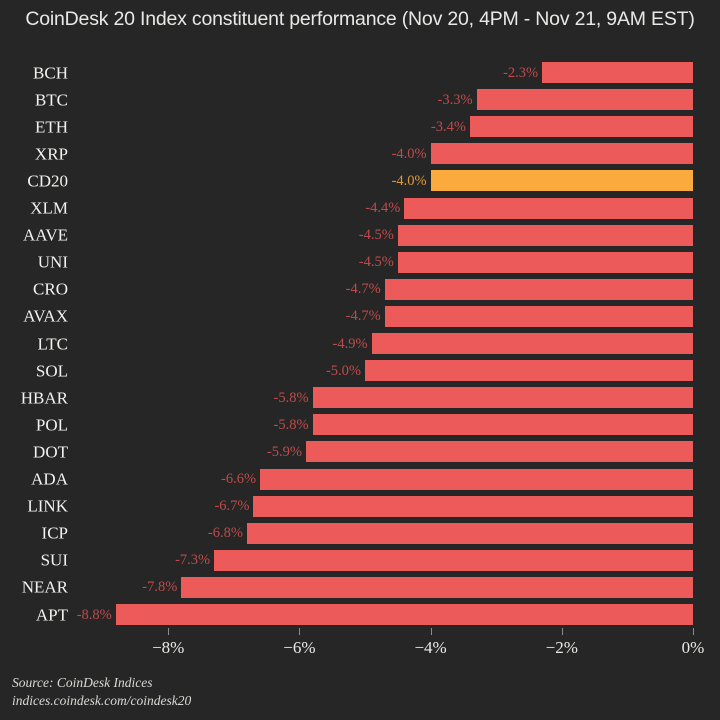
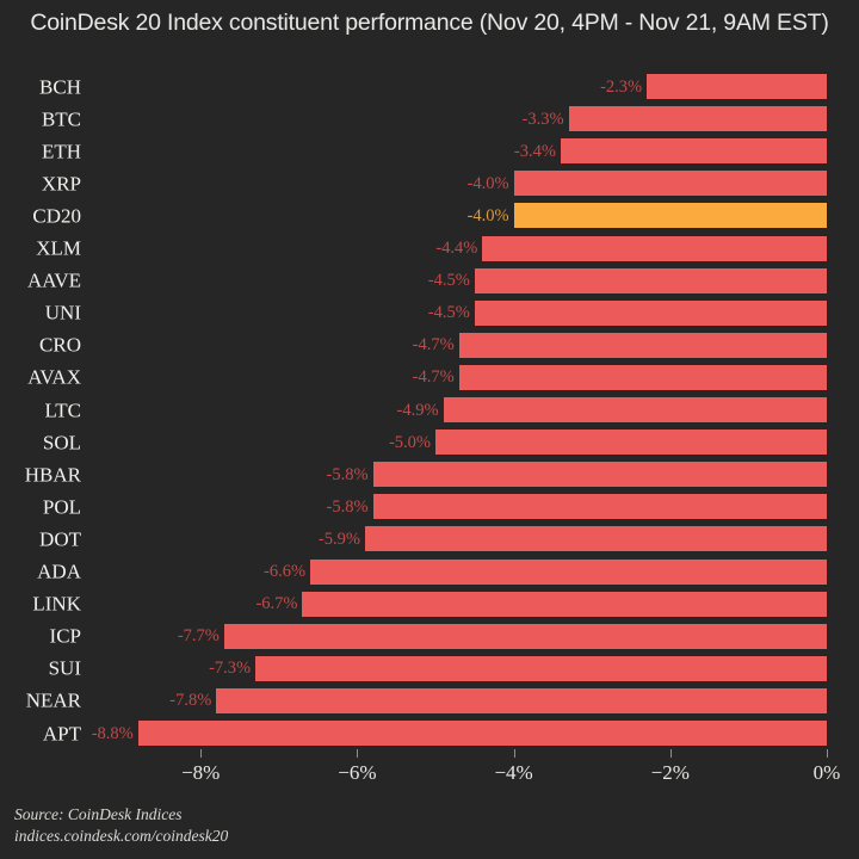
ICP: -6.8% -> -7.7%
